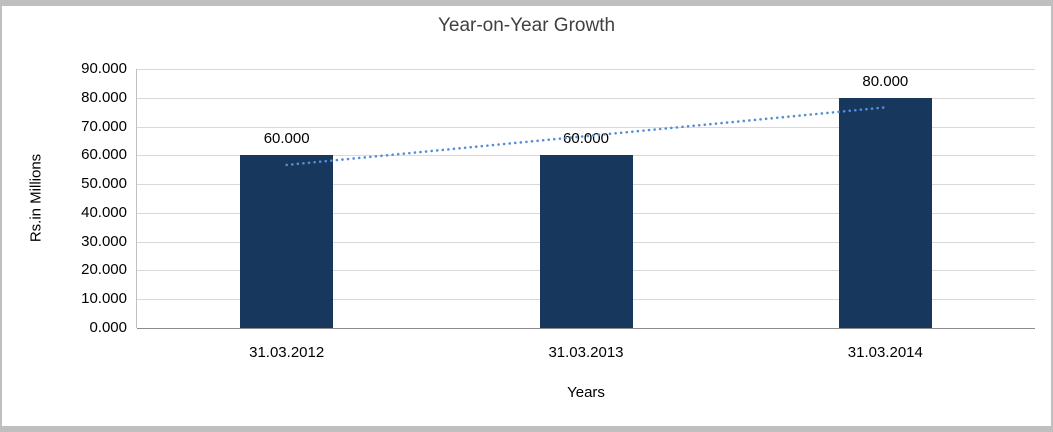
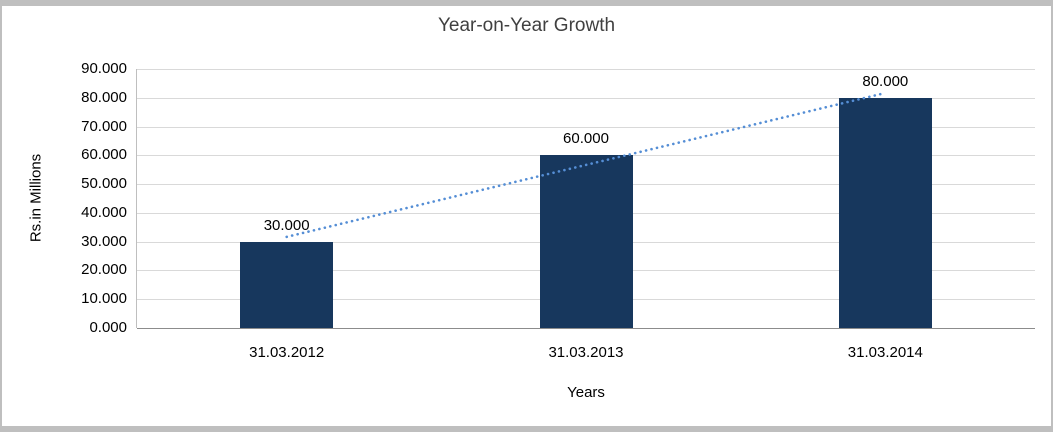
31.03.2012: 60.000 -> 30.000
